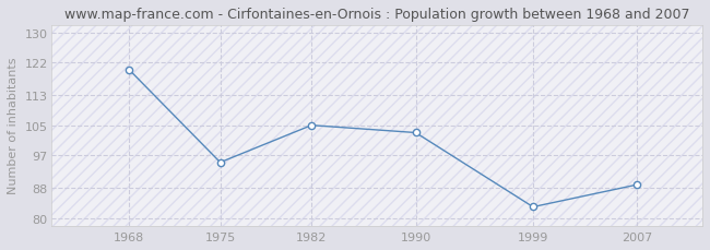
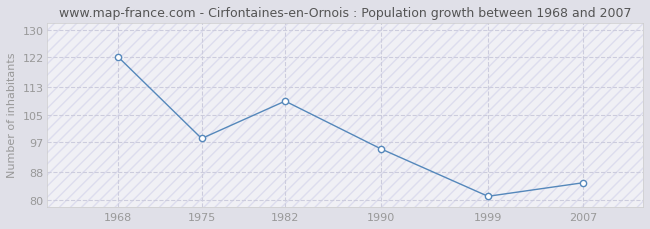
1968: 120 -> 122
1975: 95 -> 98
1982: 105 -> 109
1990: 103 -> 95
1999: 83 -> 81
2007: 89 -> 85
